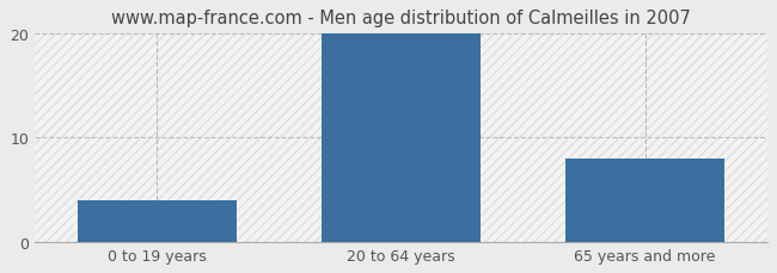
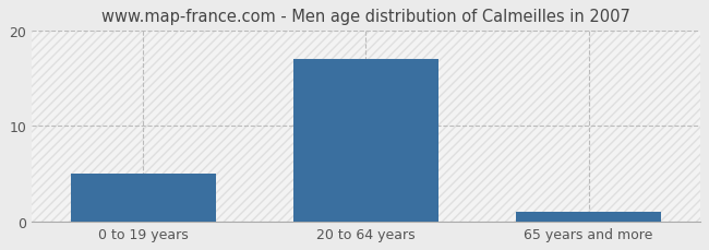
0 to 19 years: 4 -> 5
20 to 64 years: 20 -> 17
65 years and more: 8 -> 1
